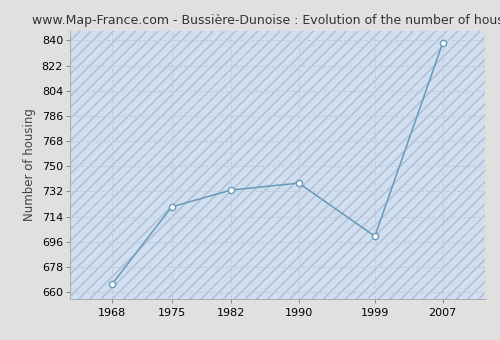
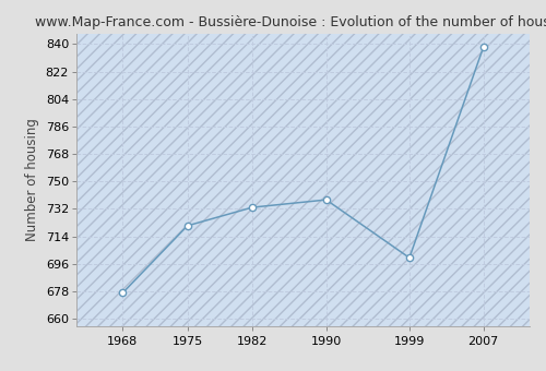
1968: 666 -> 677
